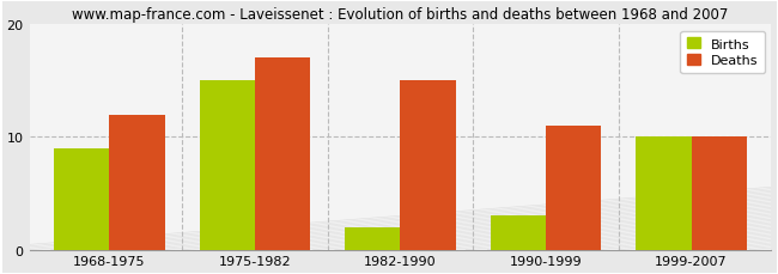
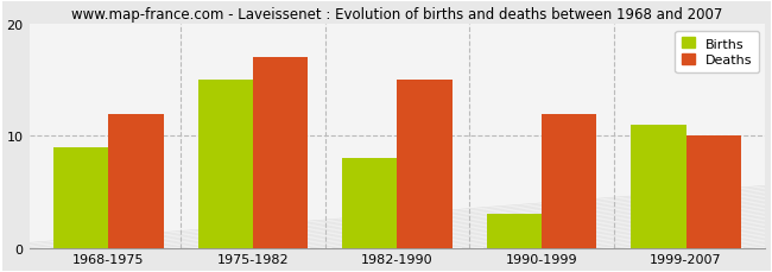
Births/1982-1990: 2 -> 8
Deaths/1990-1999: 11 -> 12
Births/1999-2007: 10 -> 11
